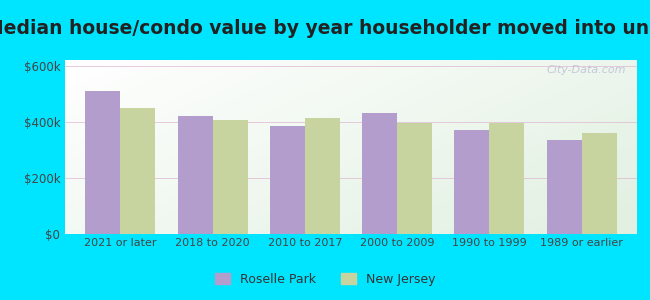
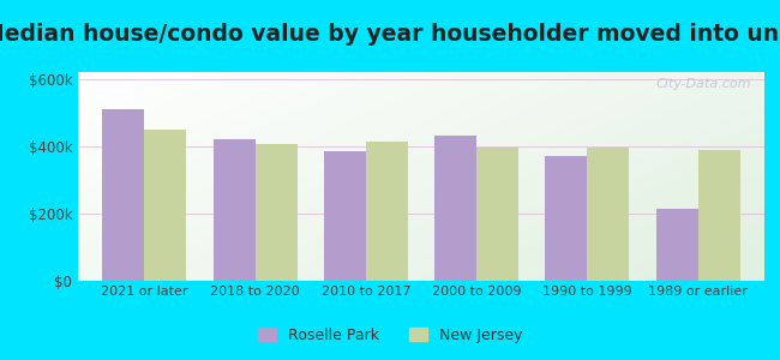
Roselle Park/1989 or earlier: $335k -> $215k
New Jersey/1989 or earlier: $360k -> $390k
